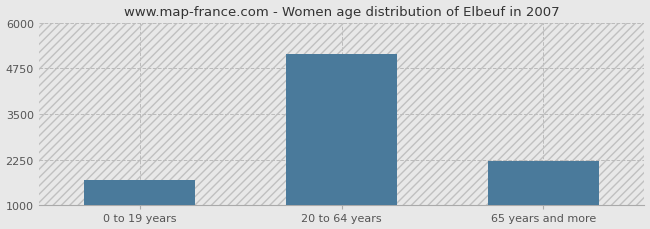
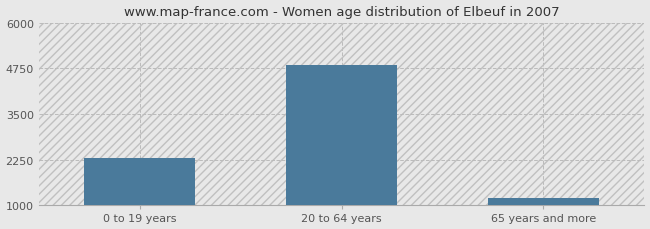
0 to 19 years: 1700 -> 2300
20 to 64 years: 5150 -> 4850
65 years and more: 2200 -> 1200
